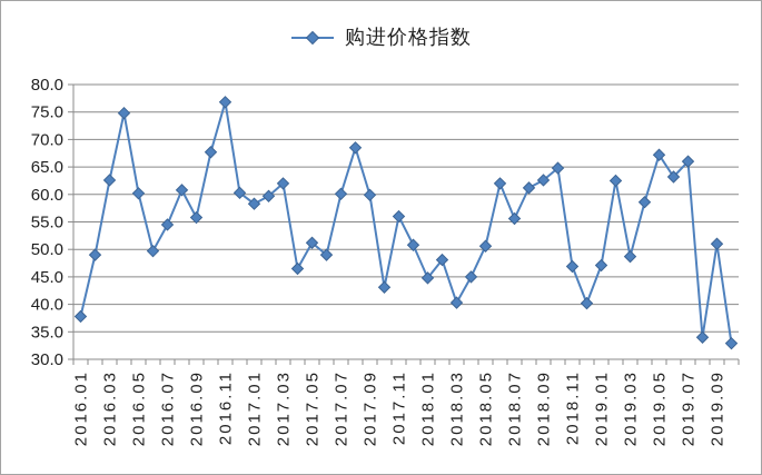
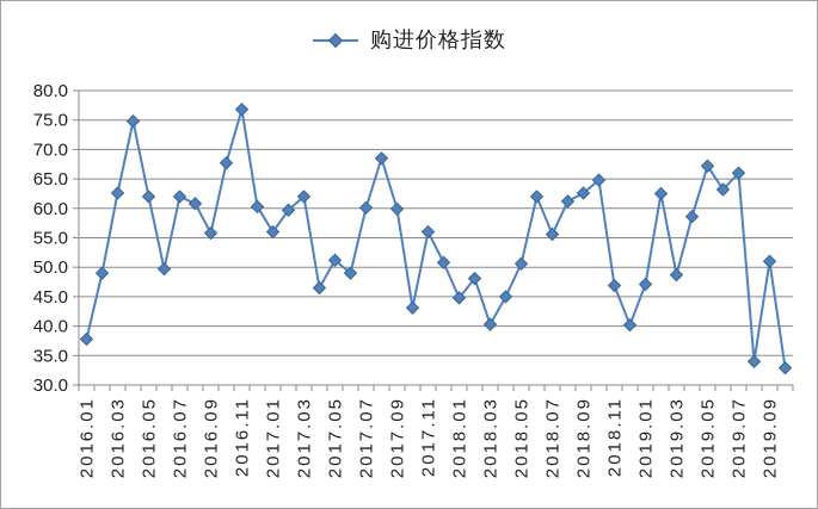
2016.05: 60 -> 62
2016.07: 54 -> 62
2017.01: 58 -> 56
